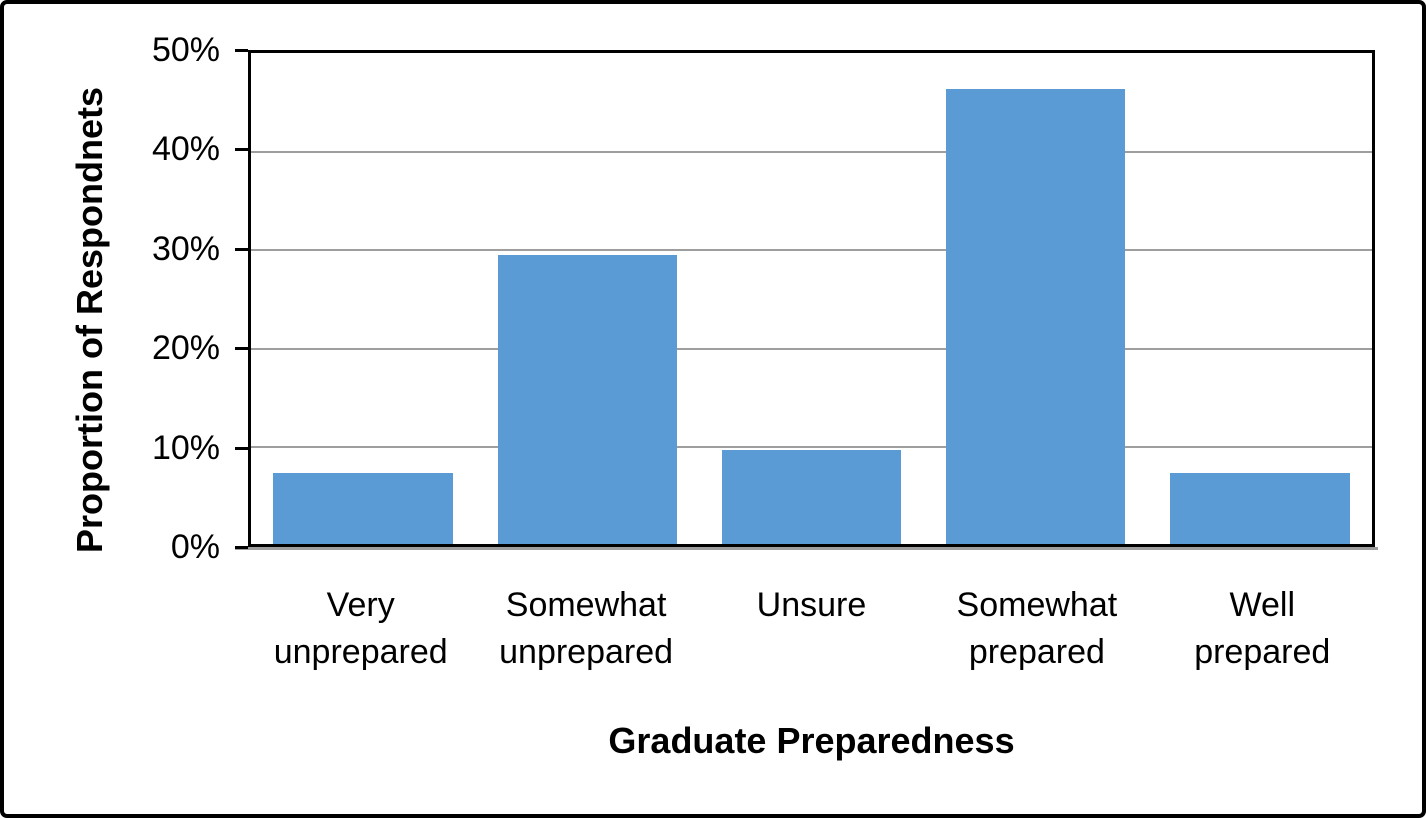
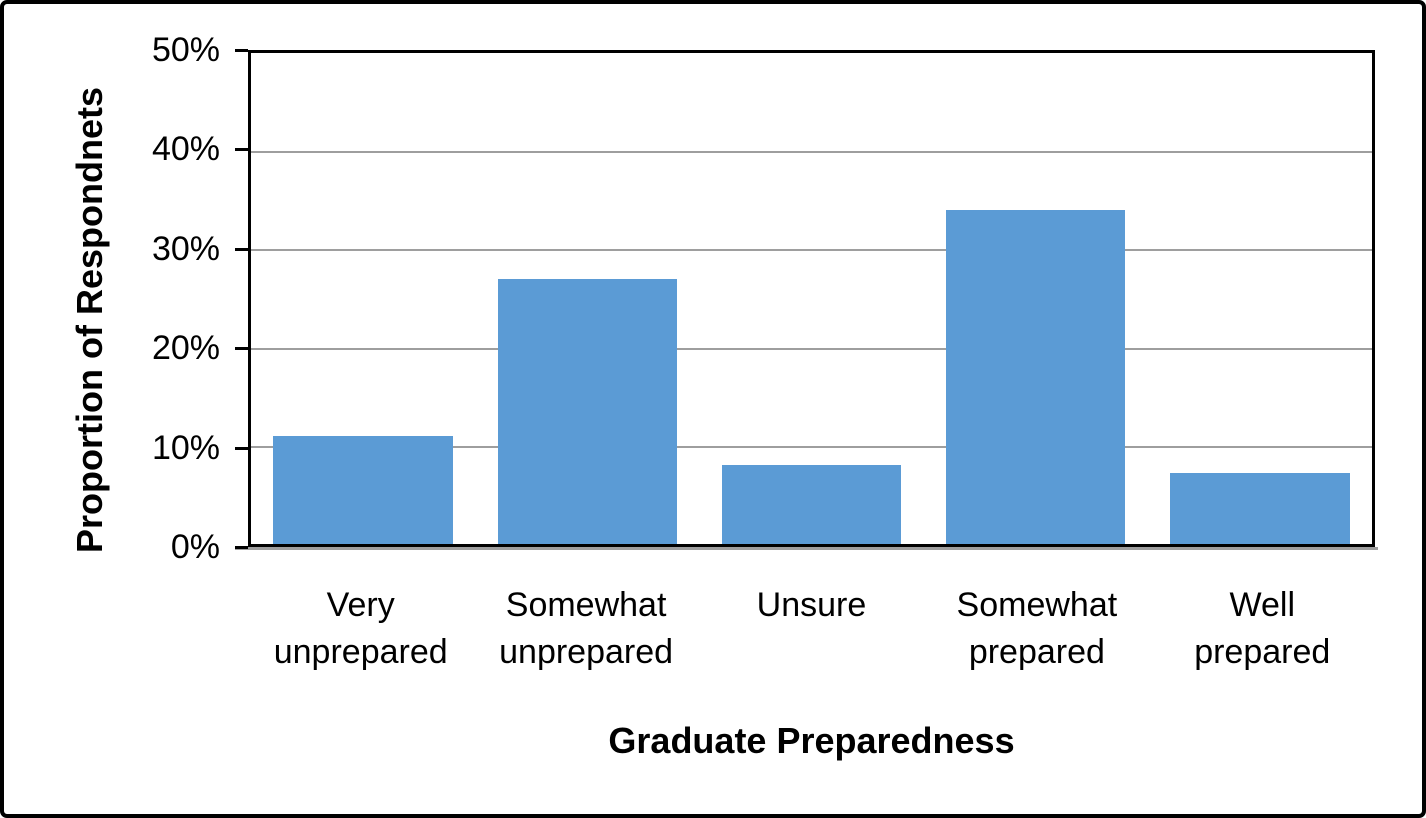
Very unprepared: 7% -> 11%
Somewhat unprepared: 29% -> 27%
Unsure: 10% -> 8%
Somewhat prepared: 46% -> 34%
